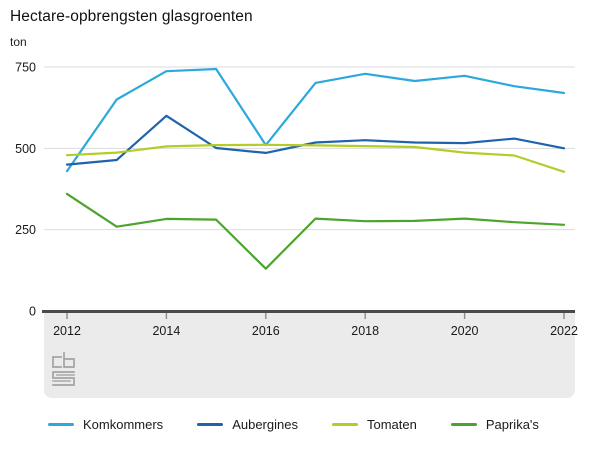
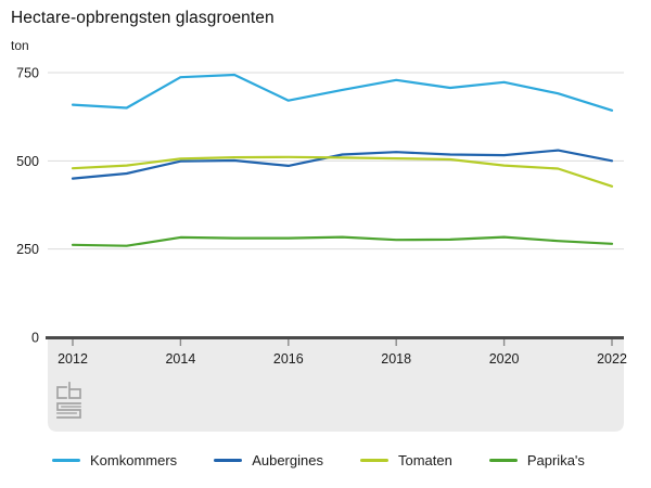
Komkommers/2012: 430 -> 660
Paprika's/2012: 360 -> 260
Aubergines/2014: 600 -> 500
Komkommers/2016: 510 -> 670
Paprika's/2016: 130 -> 280
Komkommers/2022: 670 -> 640
